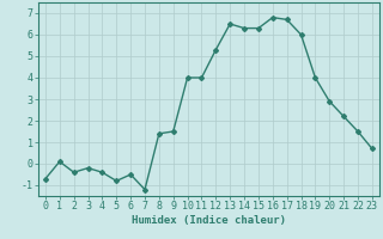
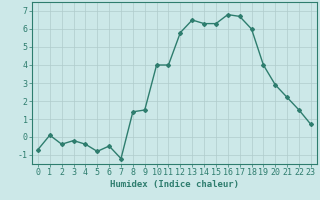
12: 5.3 -> 5.8
